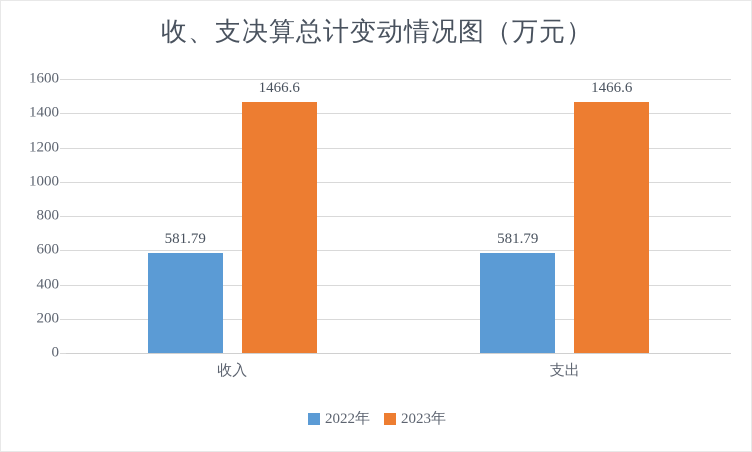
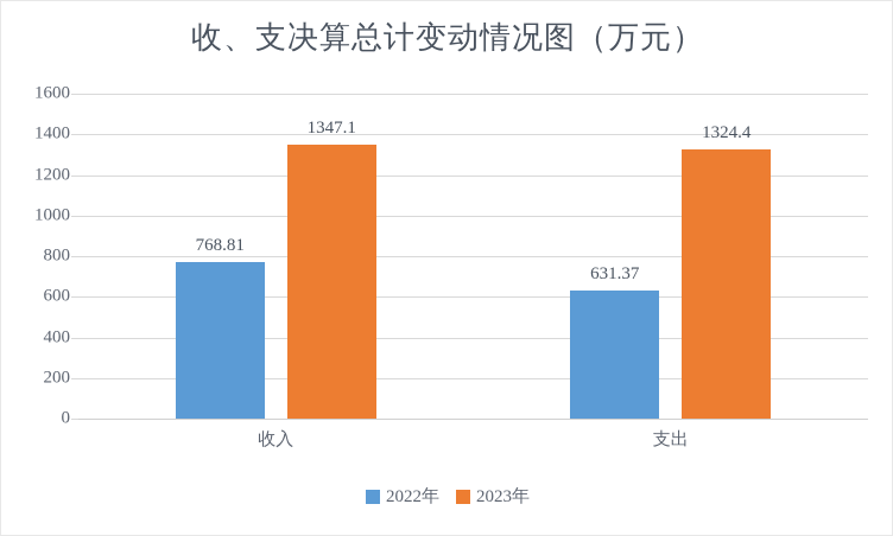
2022年/收入: 581.79 -> 768.81
2023年/收入: 1466.6 -> 1347.1
2022年/支出: 581.79 -> 631.37
2023年/支出: 1466.6 -> 1324.4
